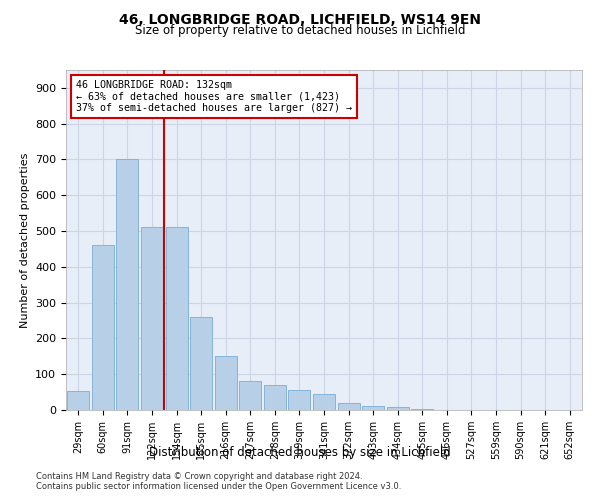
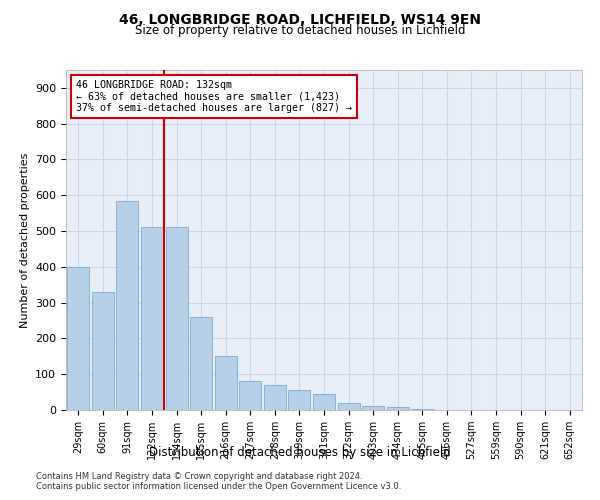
29sqm: 52 -> 400
60sqm: 460 -> 330
91sqm: 700 -> 585
